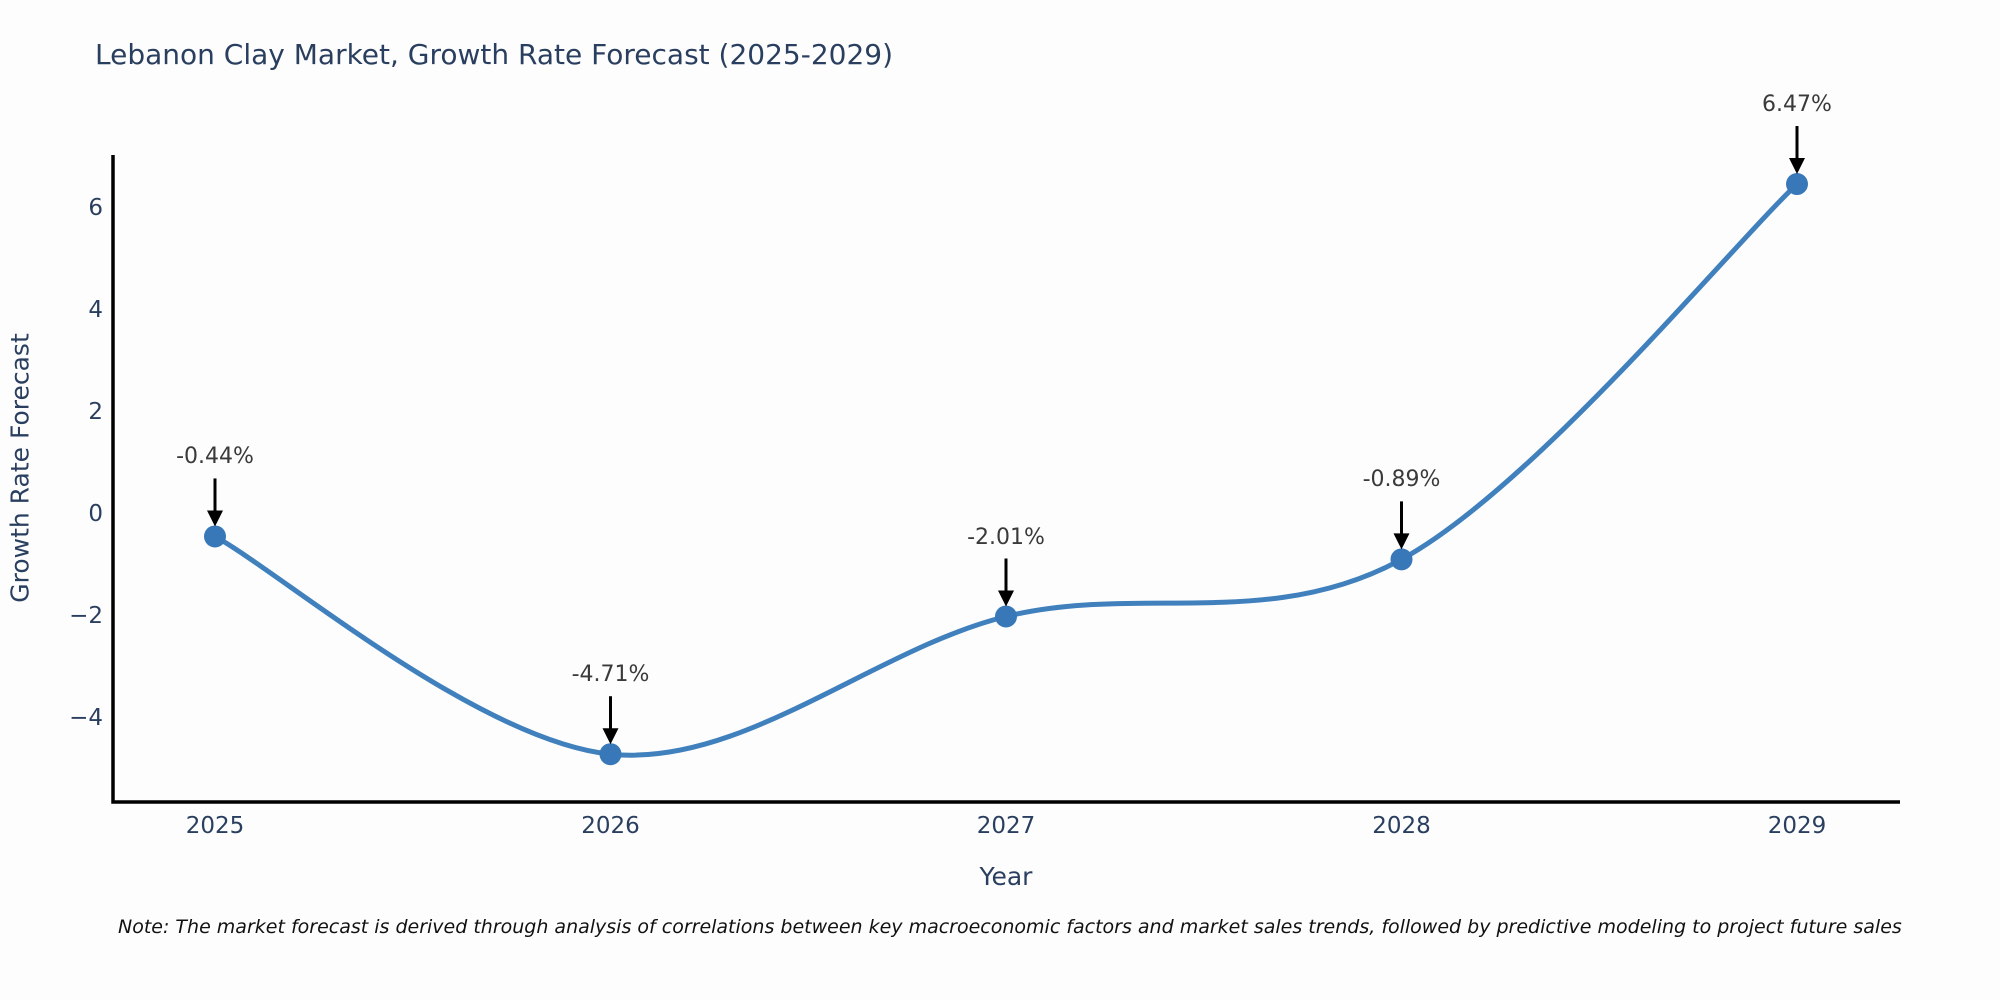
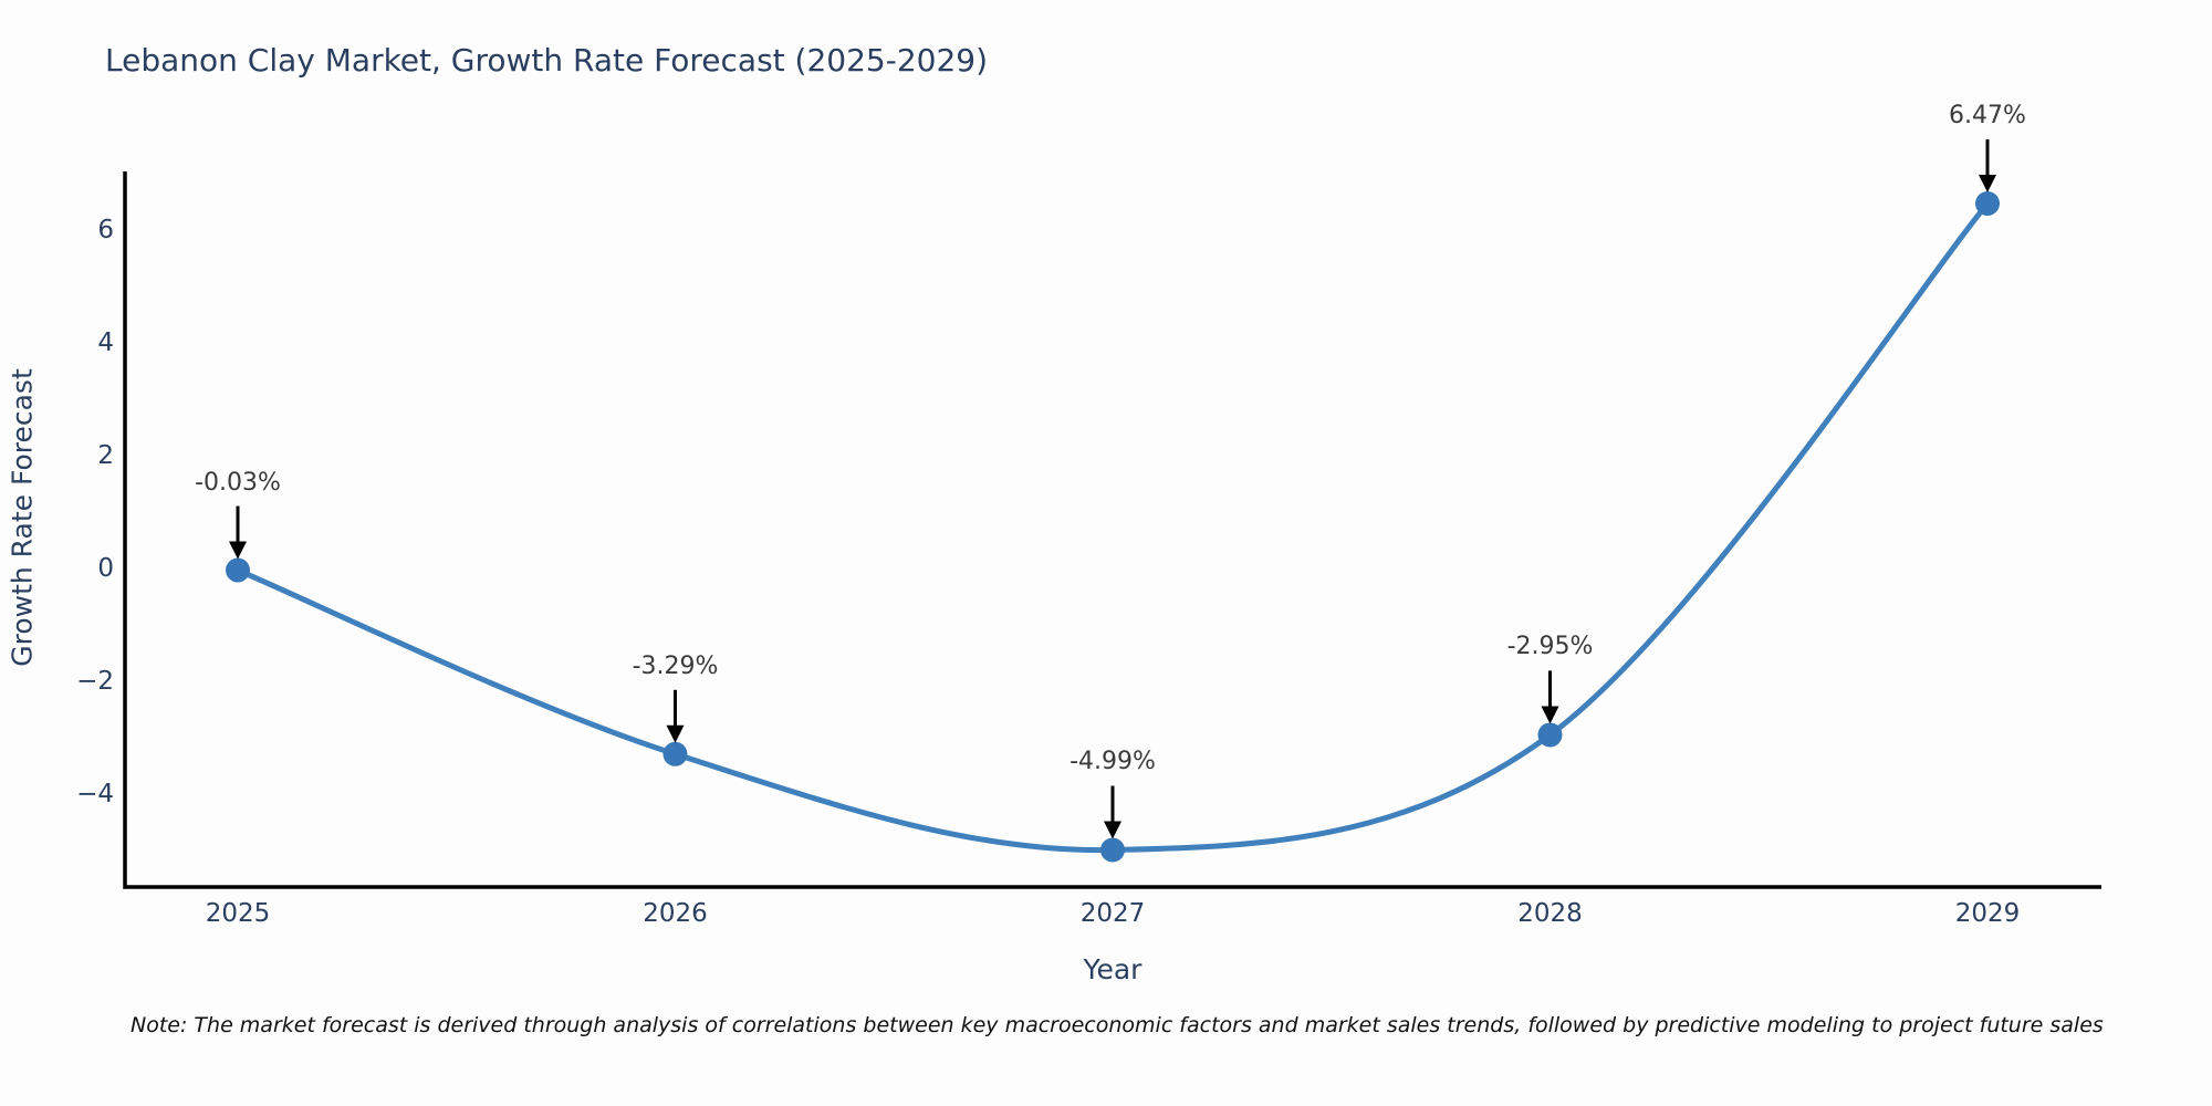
2025: -0.44% -> -0.03%
2026: -4.71% -> -3.29%
2027: -2.01% -> -4.99%
2028: -0.89% -> -2.95%
